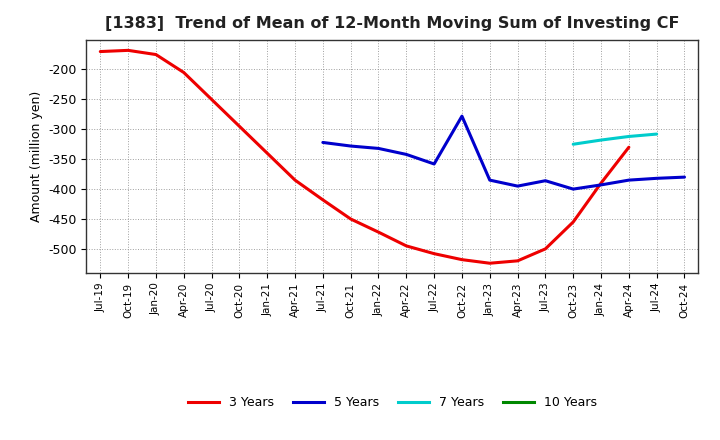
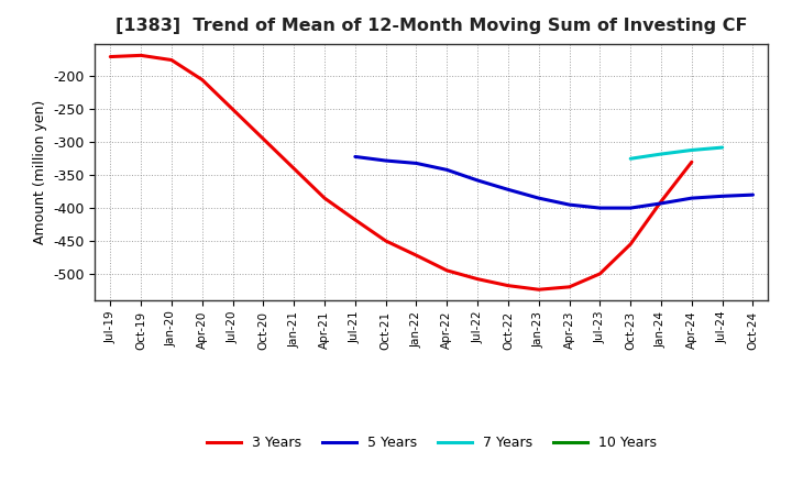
5 Years/Oct-22: -278 -> -372
5 Years/Jul-23: -386 -> -400
